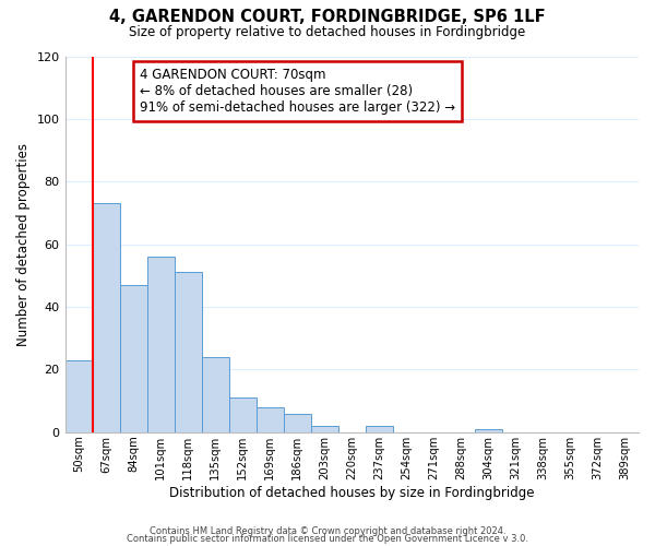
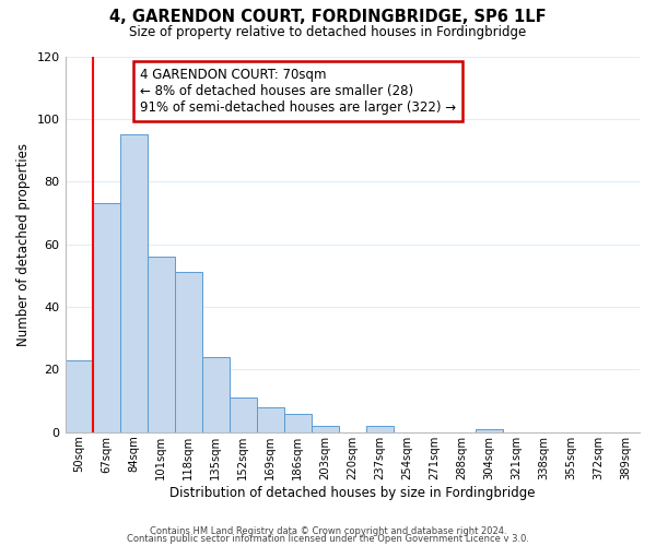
84sqm: 47 -> 95
